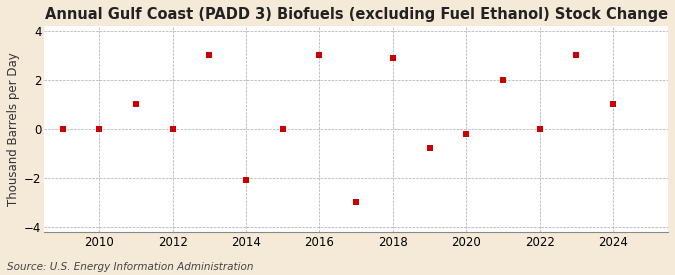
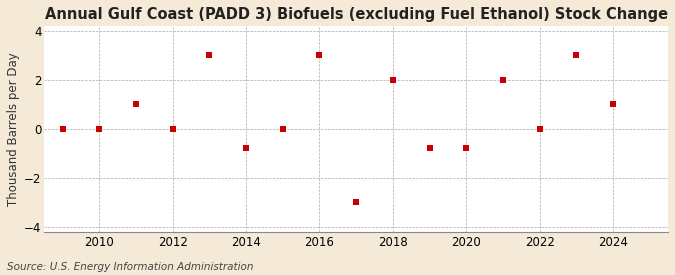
2014: -2.1 -> -0.8
2018: 2.9 -> 2.0
2020: -0.2 -> -0.8
